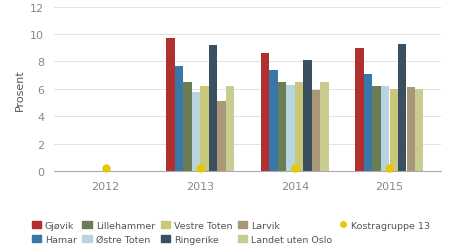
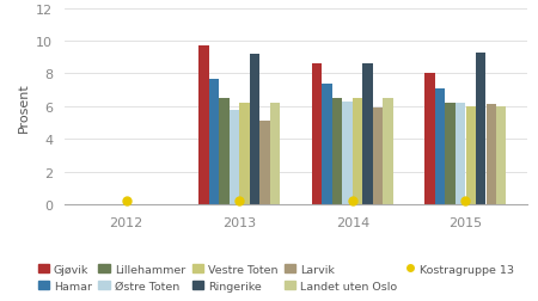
Ringerike/2014: 8.1 -> 8.6
Gjøvik/2015: 9.0 -> 8.0
